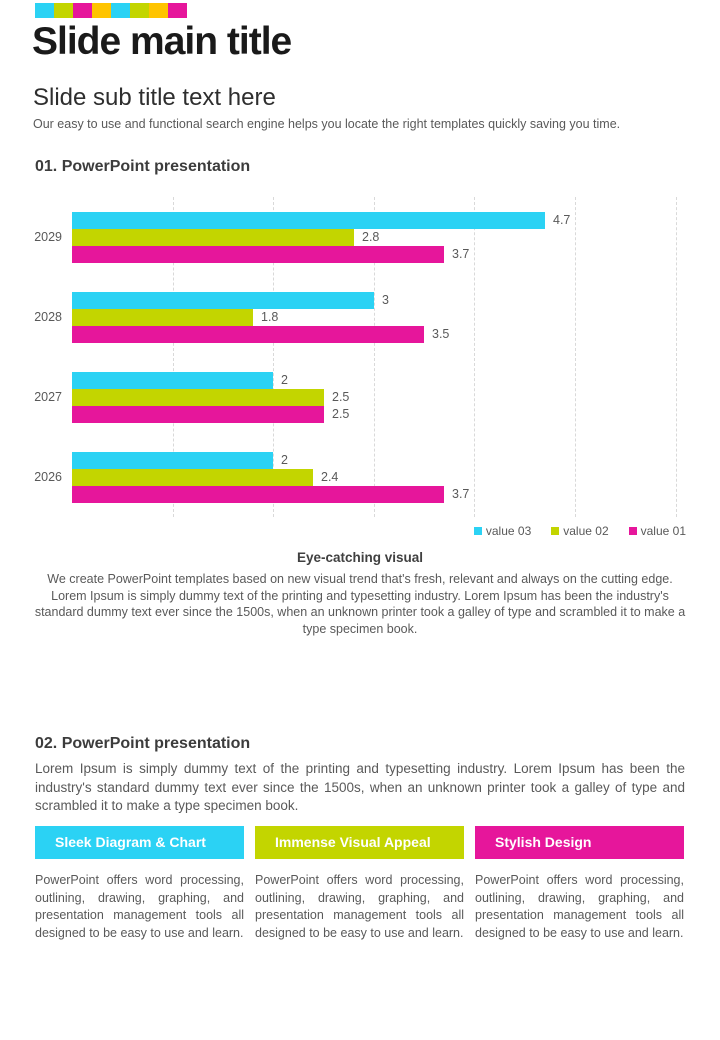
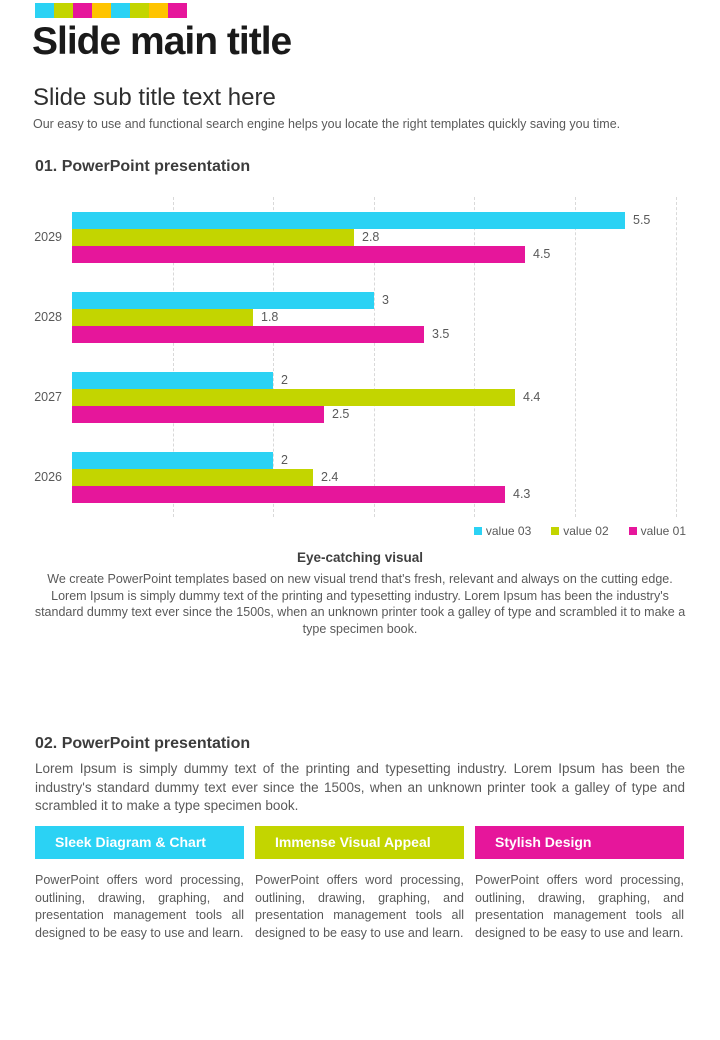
value 03/2029: 4.7 -> 5.5
value 01/2029: 3.7 -> 4.5
value 02/2027: 2.5 -> 4.4
value 01/2026: 3.7 -> 4.3
